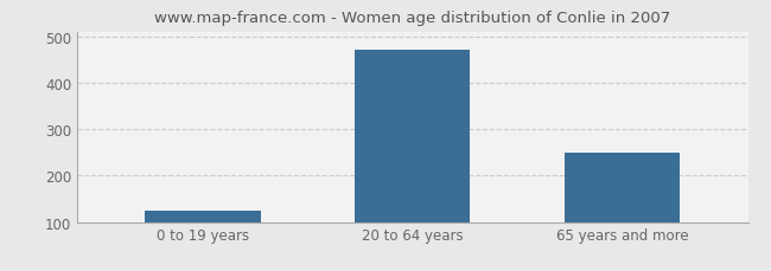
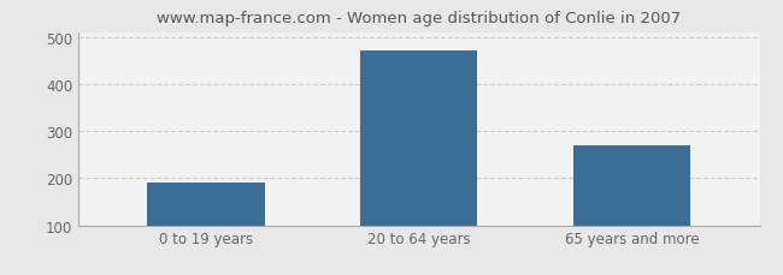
0 to 19 years: 125 -> 190
65 years and more: 250 -> 270
